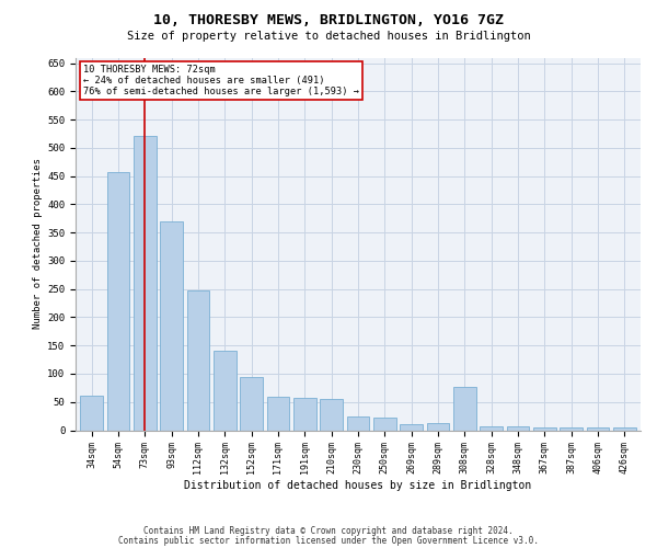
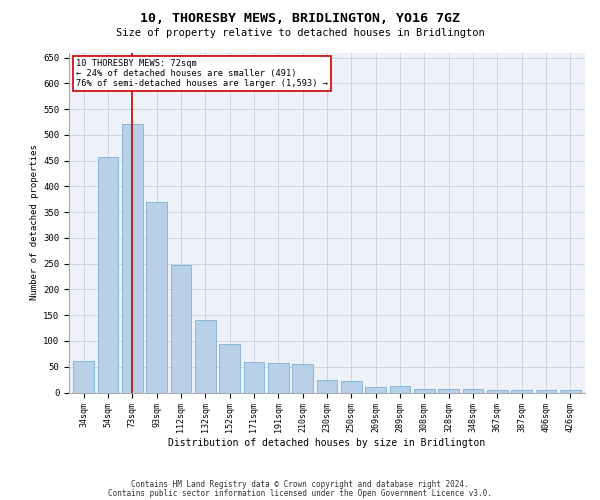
308sqm: 76 -> 7
